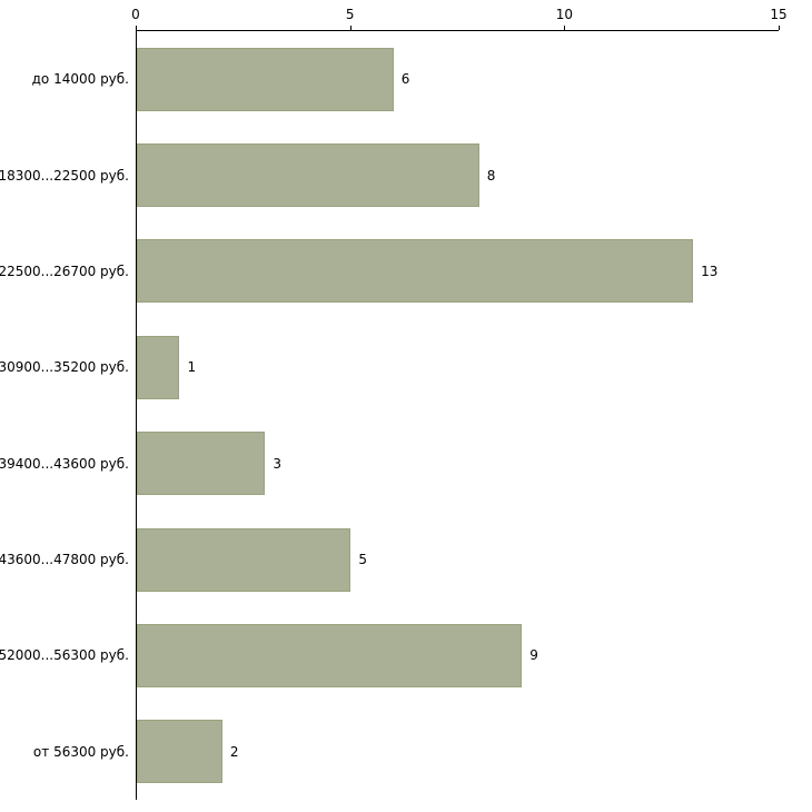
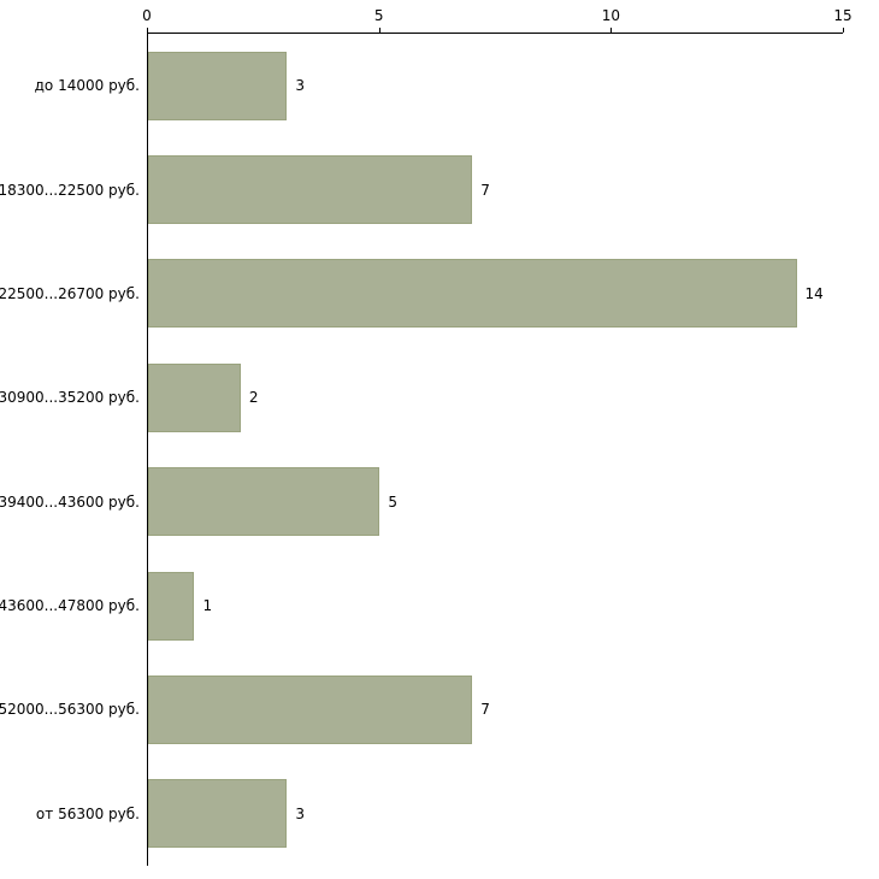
до 14000 руб.: 6 -> 3
18300...22500 руб.: 8 -> 7
22500...26700 руб.: 13 -> 14
30900...35200 руб.: 1 -> 2
39400...43600 руб.: 3 -> 5
43600...47800 руб.: 5 -> 1
52000...56300 руб.: 9 -> 7
от 56300 руб.: 2 -> 3
